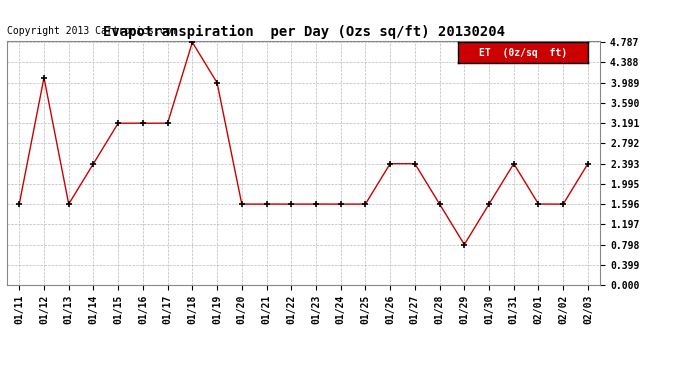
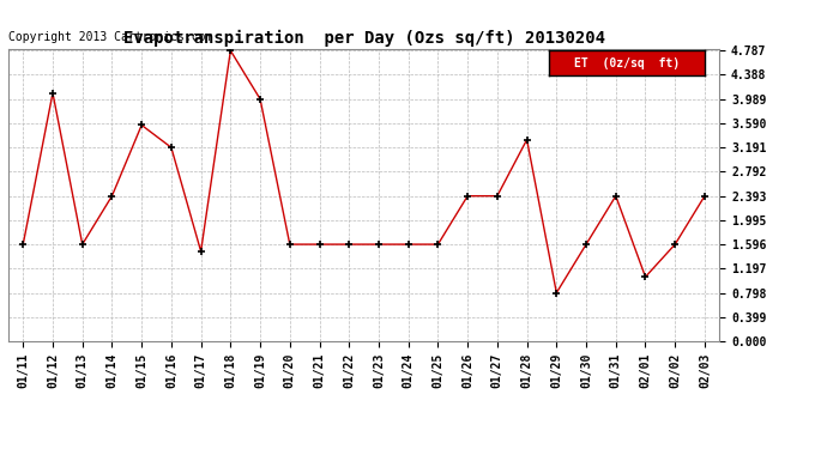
01/15: 3.19 -> 3.56
01/17: 3.19 -> 1.48
01/28: 1.60 -> 3.32
02/01: 1.60 -> 1.06
